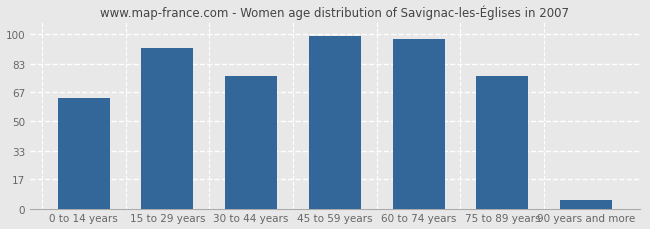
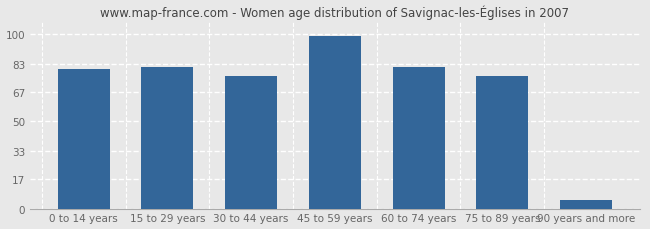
0 to 14 years: 63 -> 80
15 to 29 years: 92 -> 81
60 to 74 years: 97 -> 81
